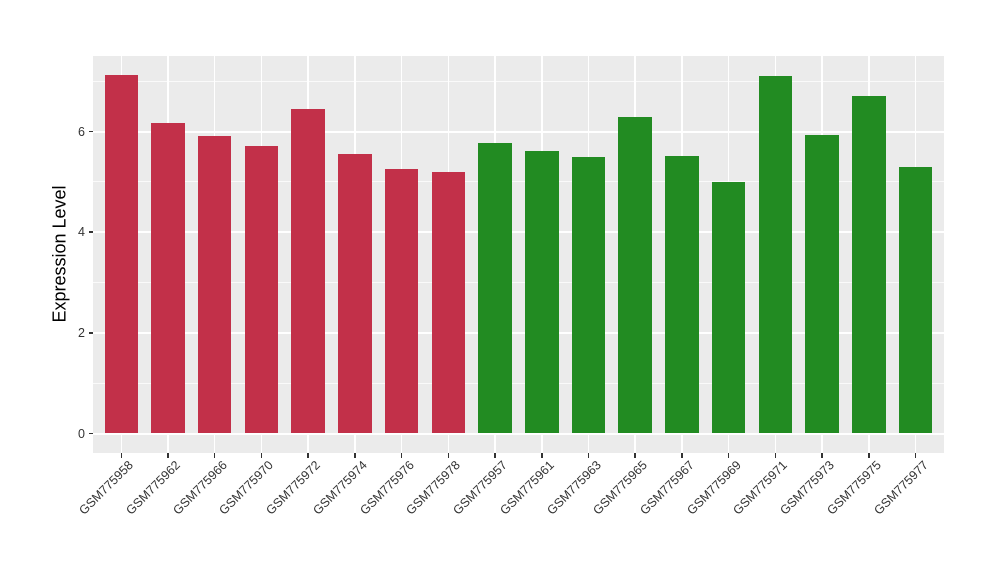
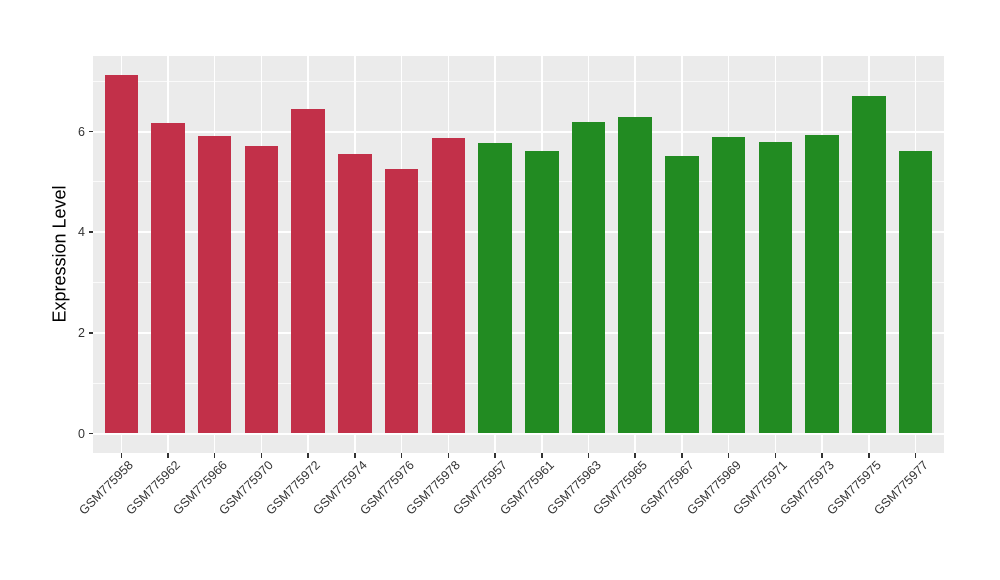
GSM775978: 5.2 -> 5.9
GSM775963: 5.5 -> 6.2
GSM775969: 5.0 -> 5.9
GSM775971: 7.1 -> 5.8
GSM775977: 5.3 -> 5.6
